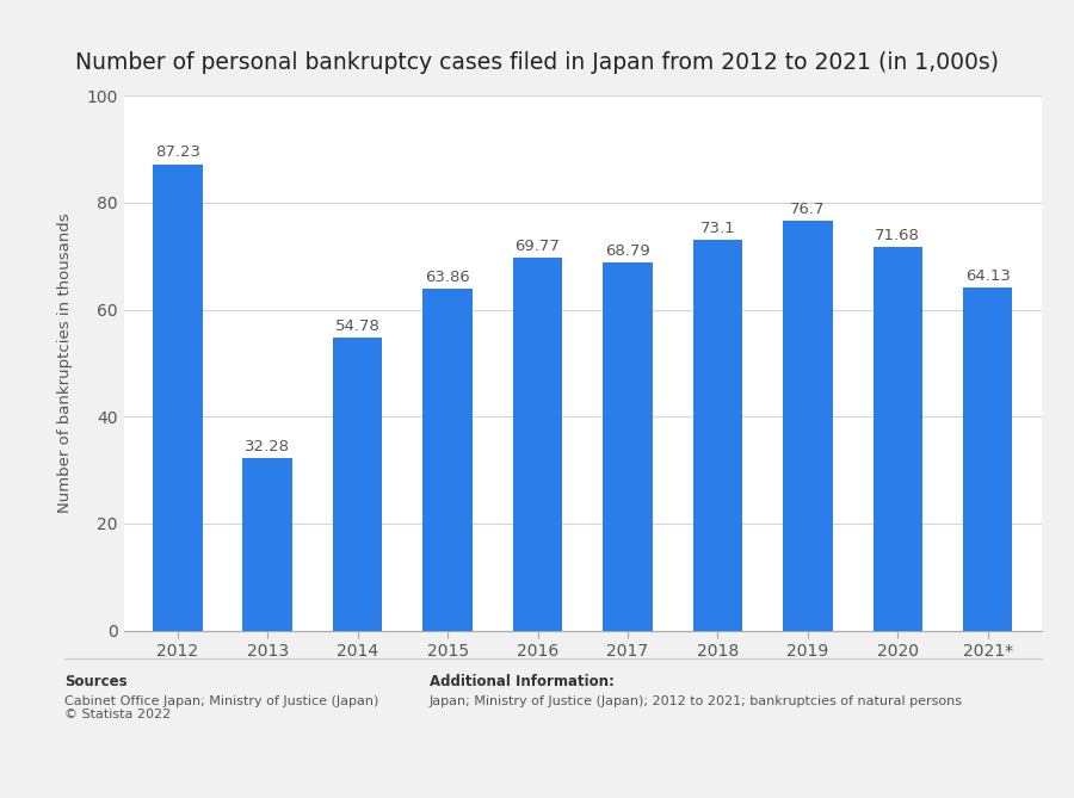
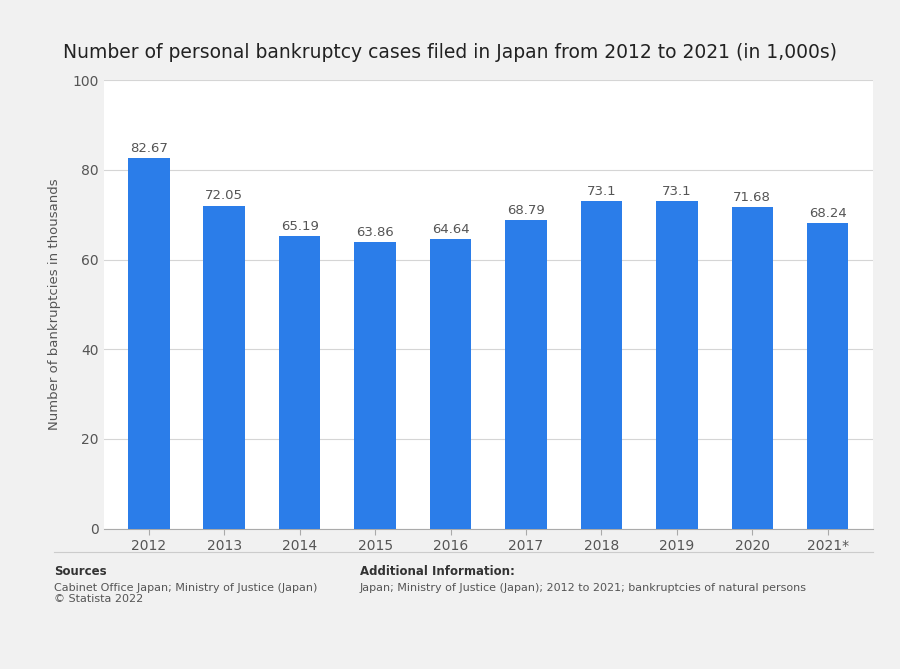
2012: 87.23 -> 82.67
2013: 32.28 -> 72.05
2014: 54.78 -> 65.19
2016: 69.77 -> 64.64
2019: 76.7 -> 73.1
2021*: 64.13 -> 68.24
